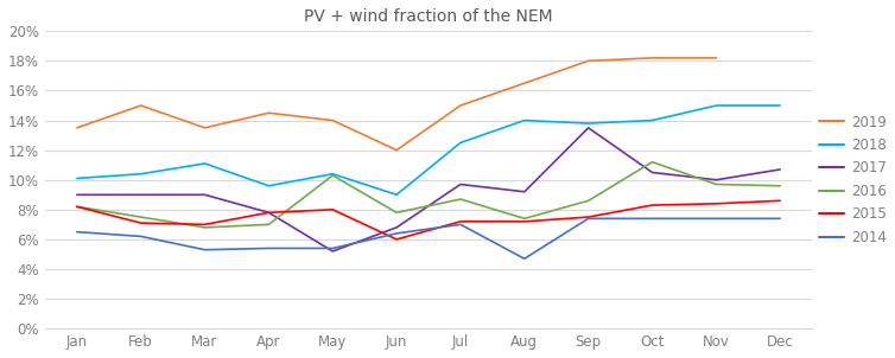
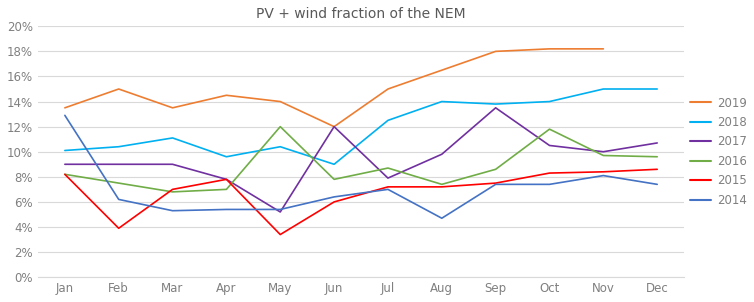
2014/Jan: 6.5% -> 12.9%
2015/Feb: 7.1% -> 3.9%
2016/May: 10.3% -> 12.0%
2015/May: 8.0% -> 3.4%
2017/Jun: 6.8% -> 12.0%
2017/Jul: 9.7% -> 7.9%
2017/Aug: 9.2% -> 9.8%
2016/Oct: 11.2% -> 11.8%
2014/Nov: 7.4% -> 8.1%
